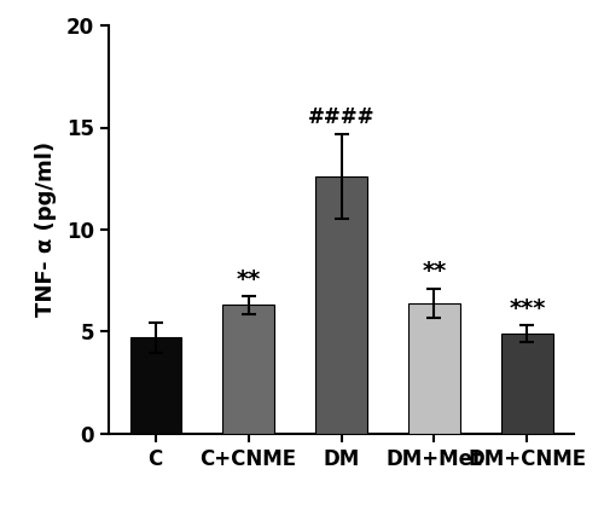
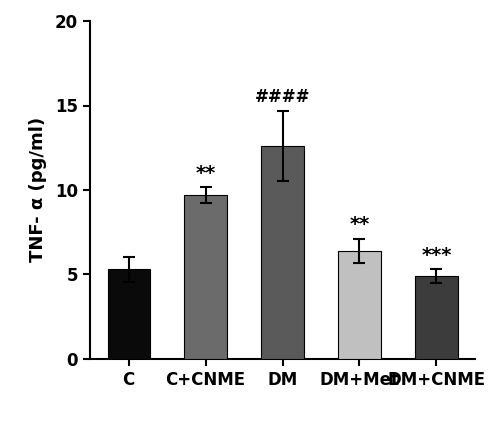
C: 4.7 -> 5.3
C+CNME: 6.3 -> 9.7
